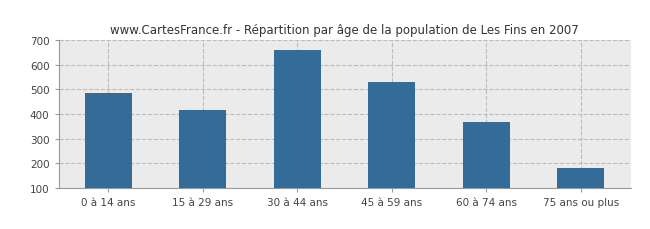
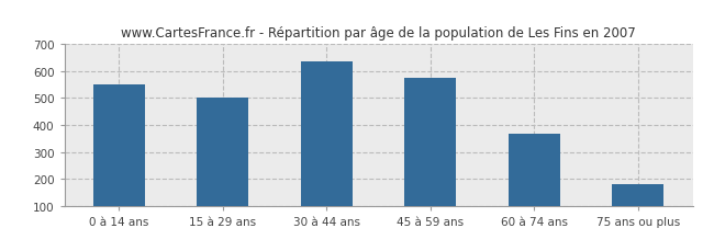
0 à 14 ans: 485 -> 550
15 à 29 ans: 415 -> 500
30 à 44 ans: 660 -> 635
45 à 59 ans: 530 -> 575
